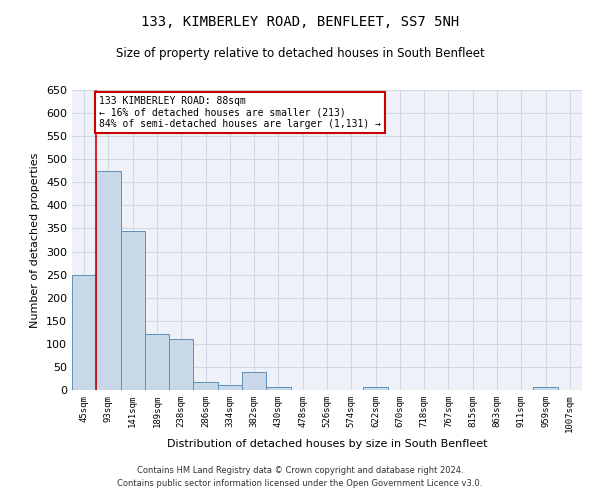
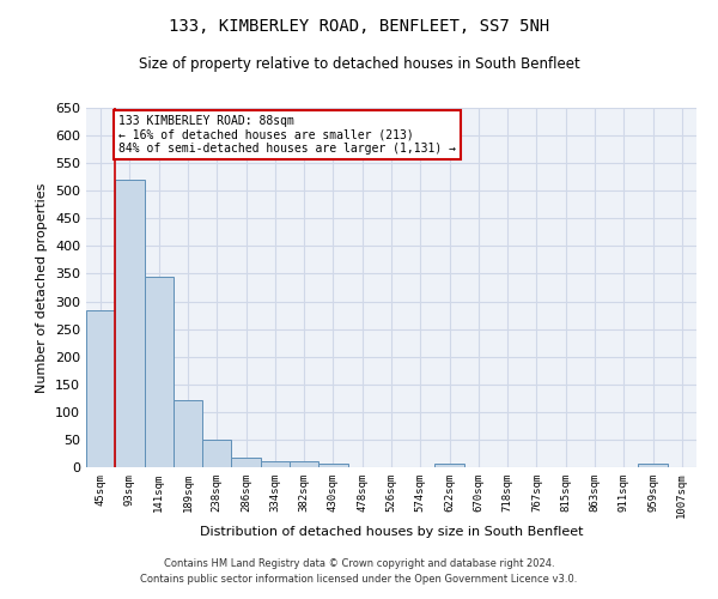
45sqm: 250 -> 283
93sqm: 475 -> 521
238sqm: 110 -> 49
382sqm: 40 -> 11
